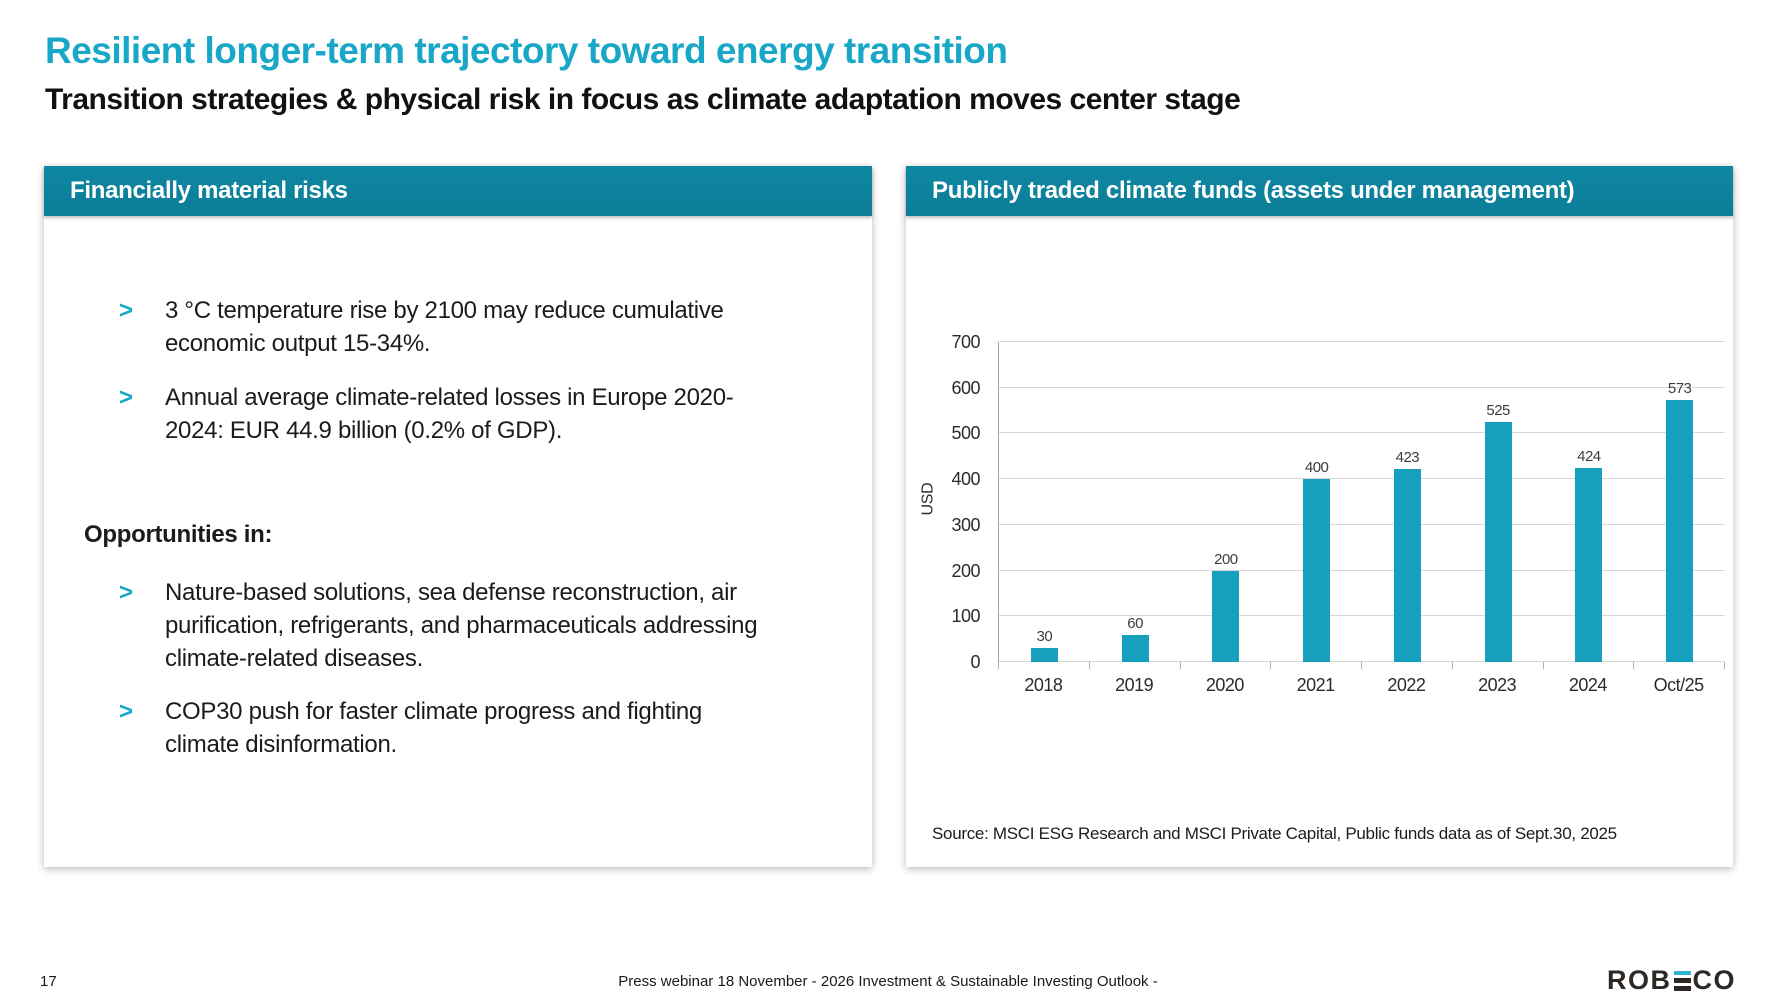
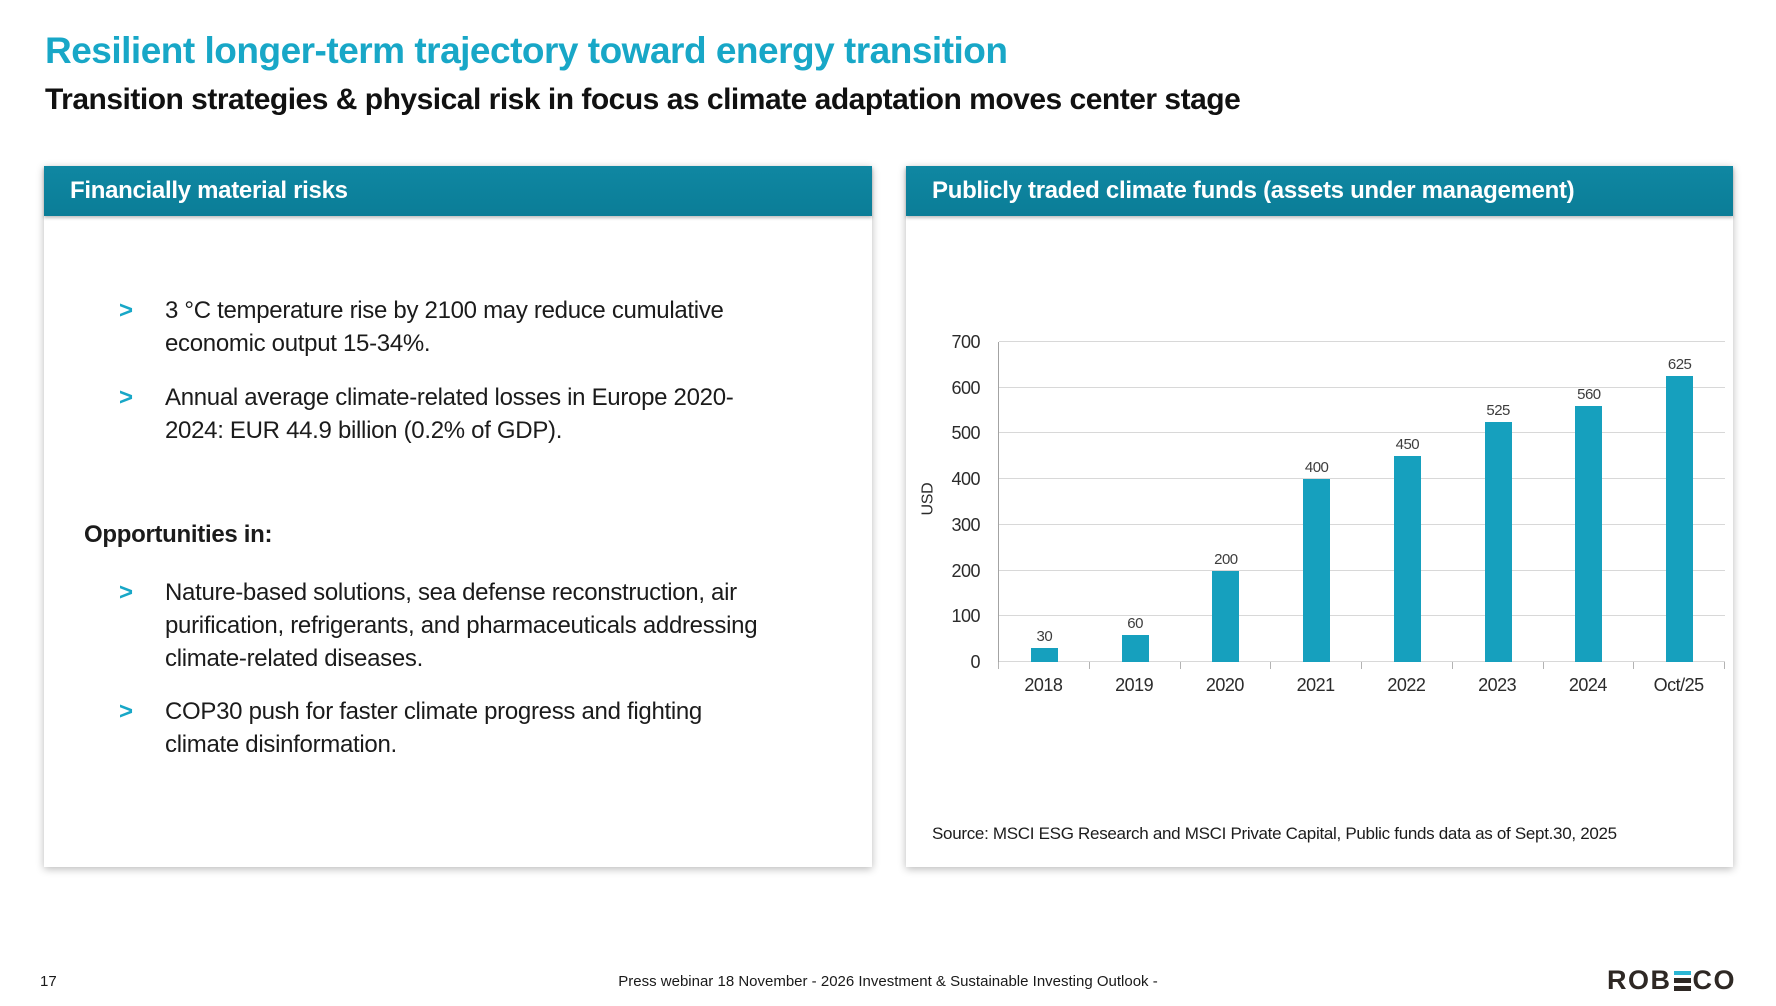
2022: 423 -> 450
2024: 424 -> 560
Oct/25: 573 -> 625
